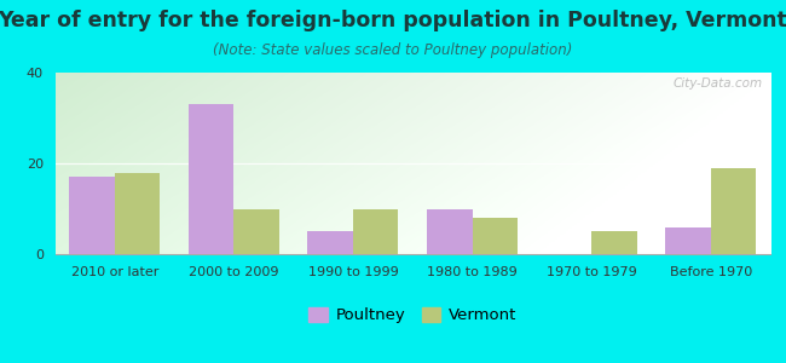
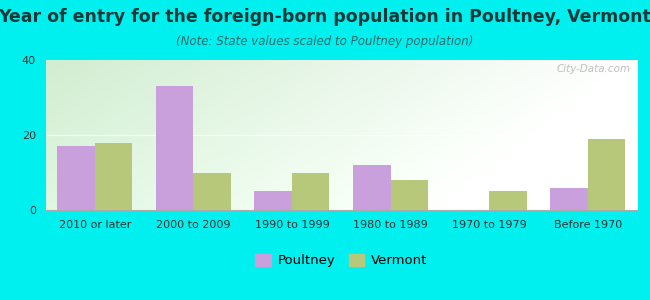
Poultney/1980 to 1989: 10 -> 12
